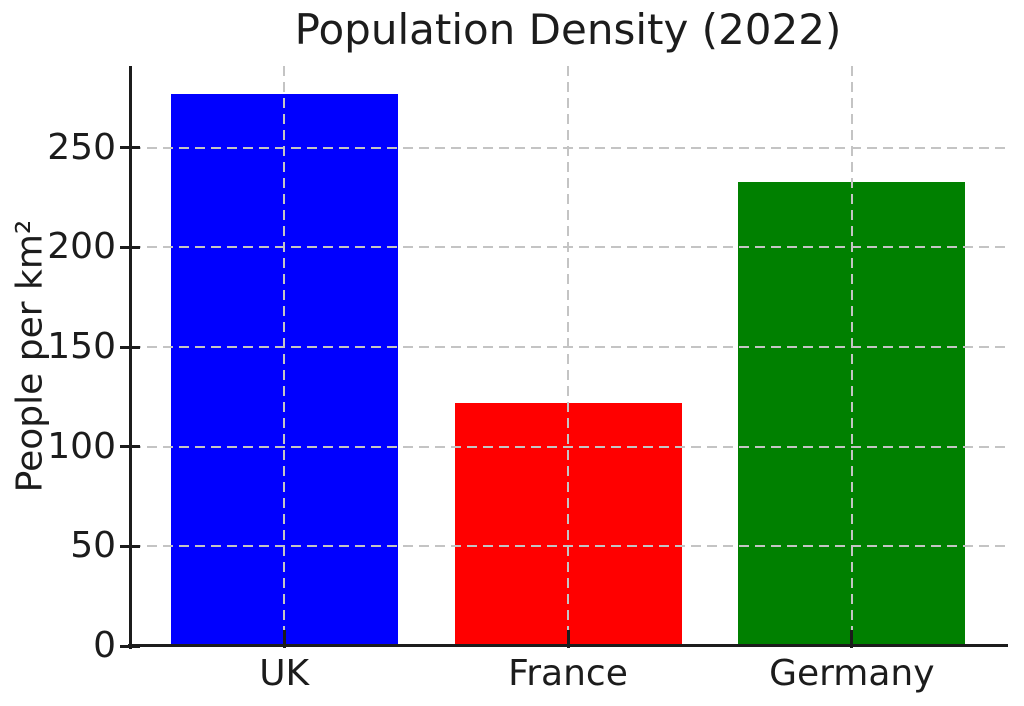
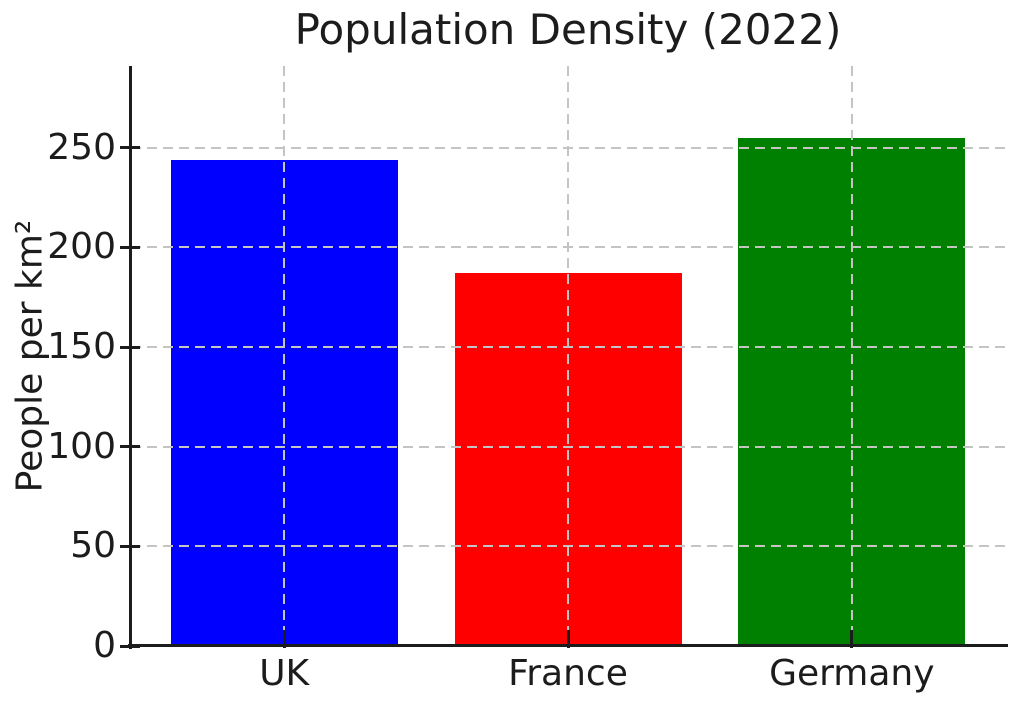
UK: 277 -> 244
France: 122 -> 187
Germany: 233 -> 255
